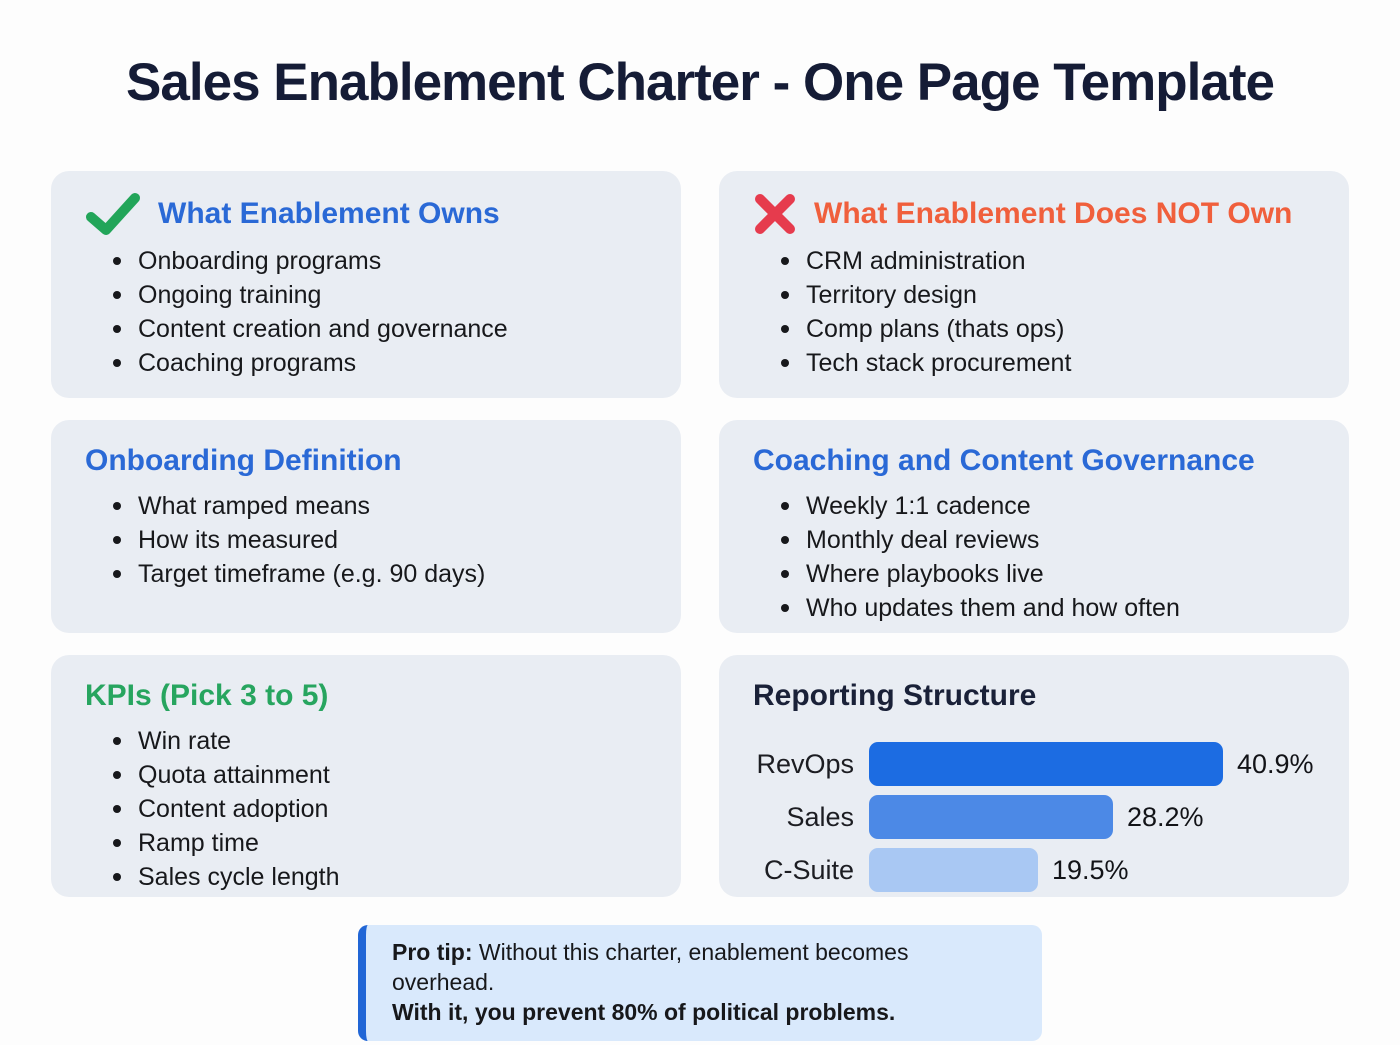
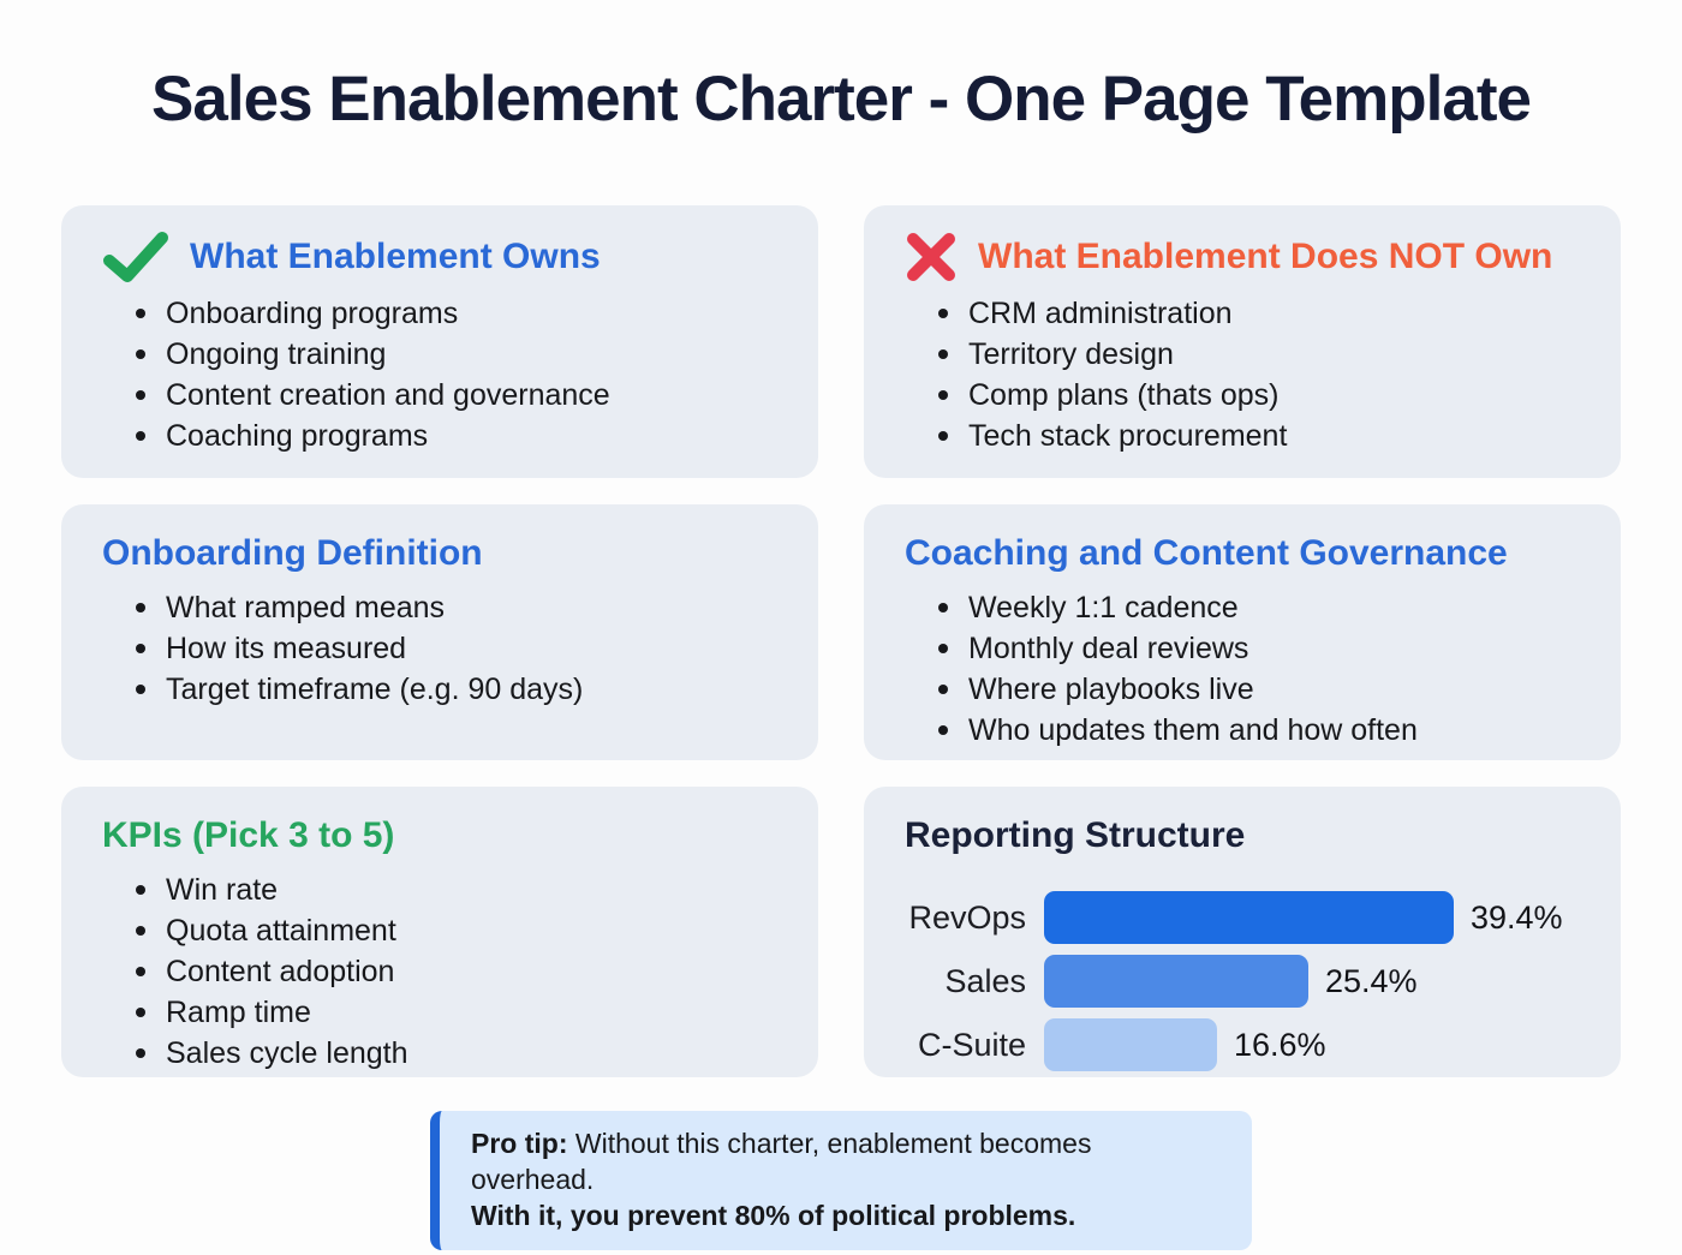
RevOps: 40.9% -> 39.4%
Sales: 28.2% -> 25.4%
C-Suite: 19.5% -> 16.6%
